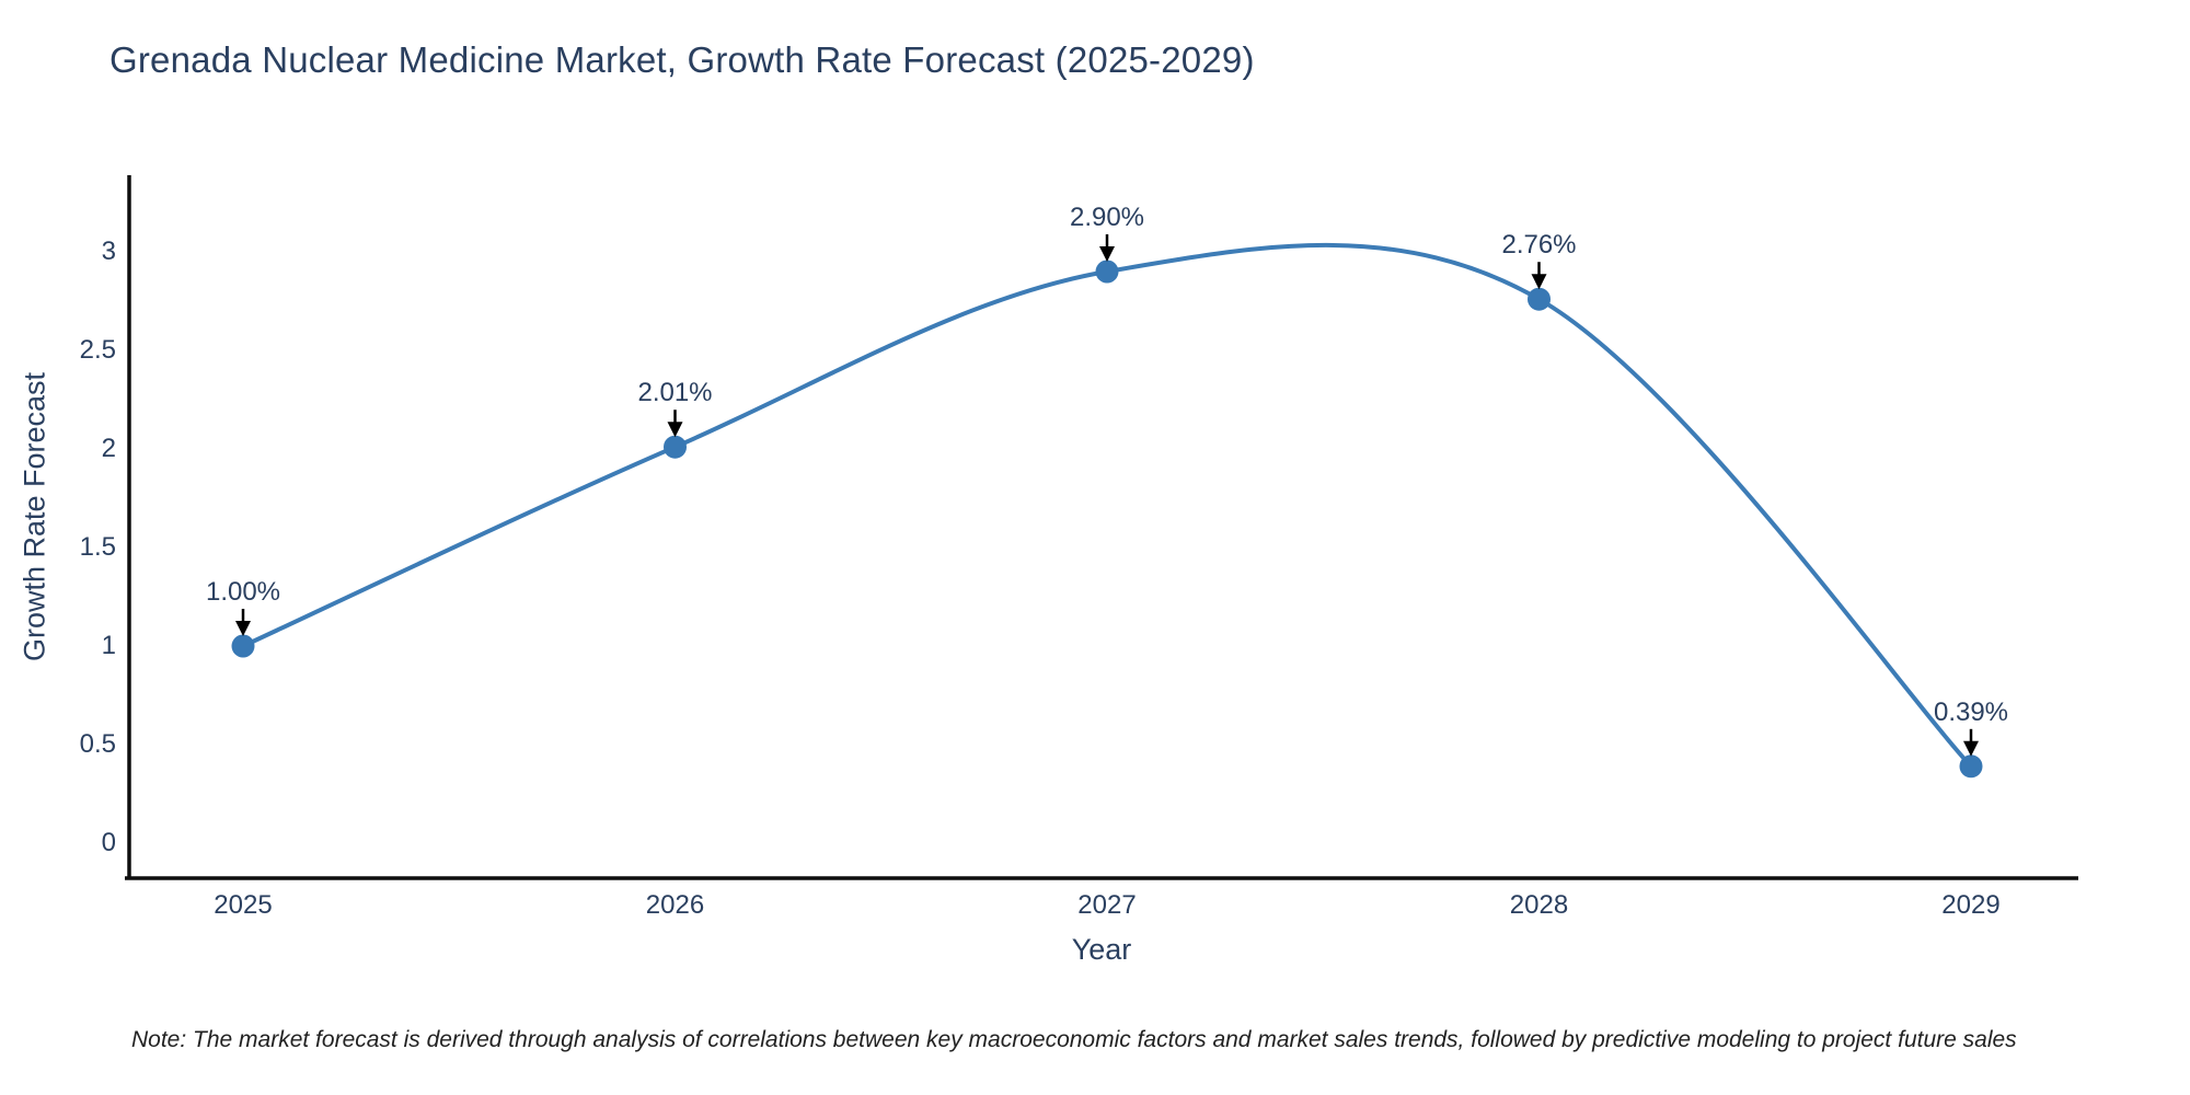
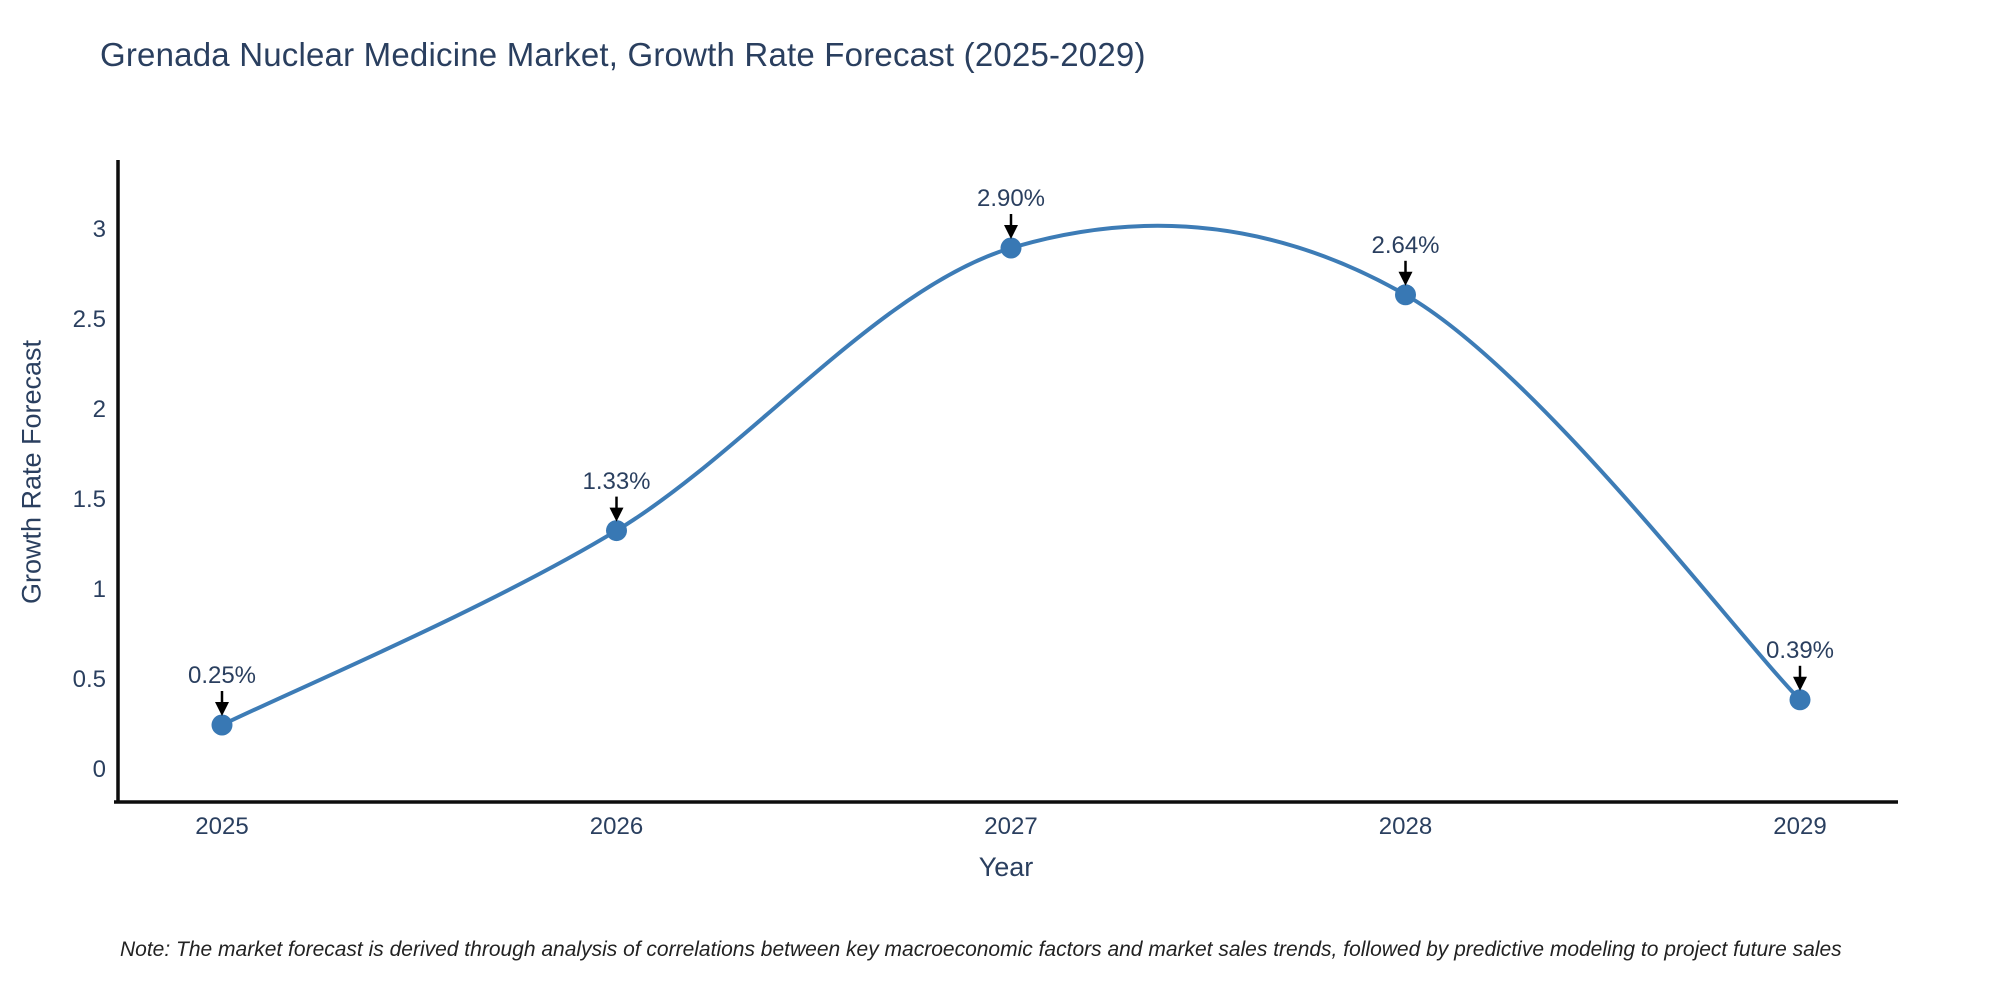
2025: 1.00% -> 0.25%
2026: 2.01% -> 1.33%
2028: 2.76% -> 2.64%
